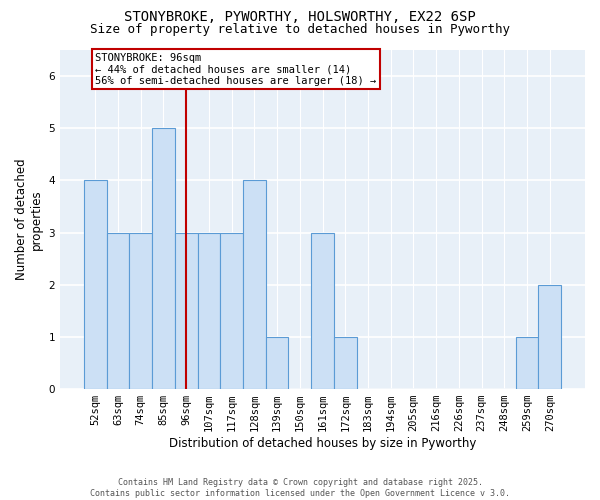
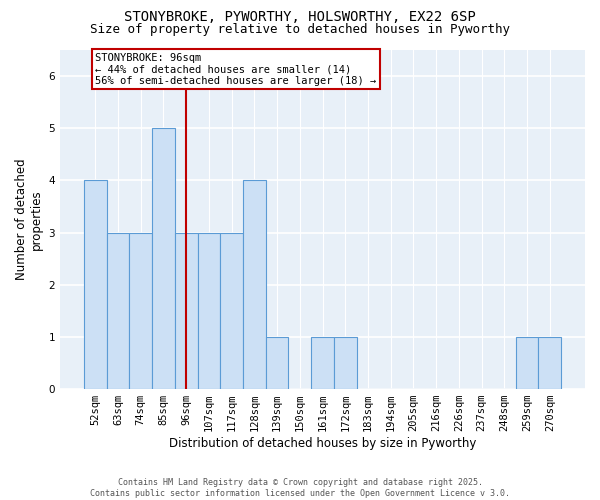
161sqm: 3 -> 1
270sqm: 2 -> 1
